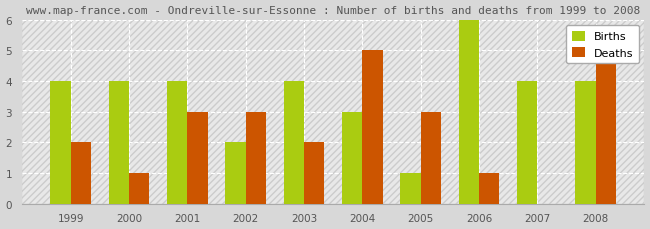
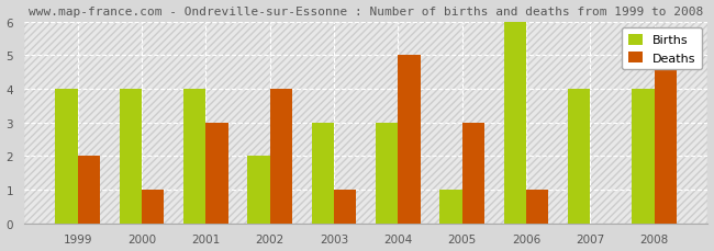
Deaths/2002: 3 -> 4
Births/2003: 4 -> 3
Deaths/2003: 2 -> 1
